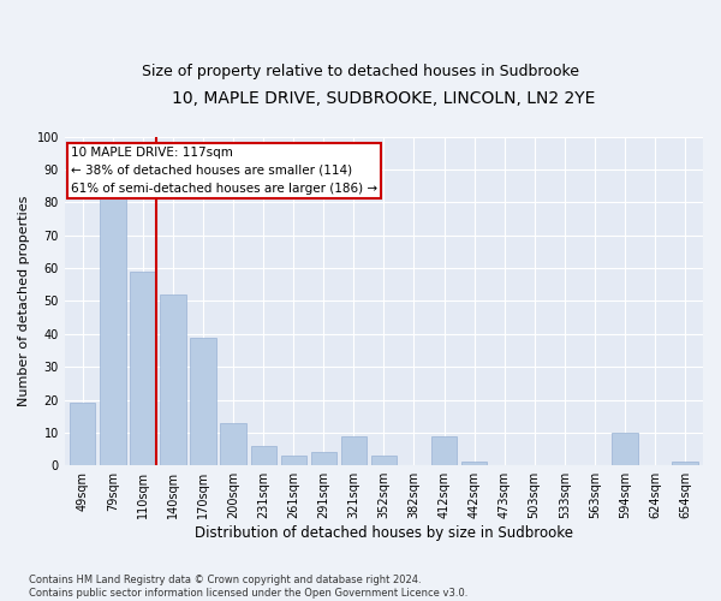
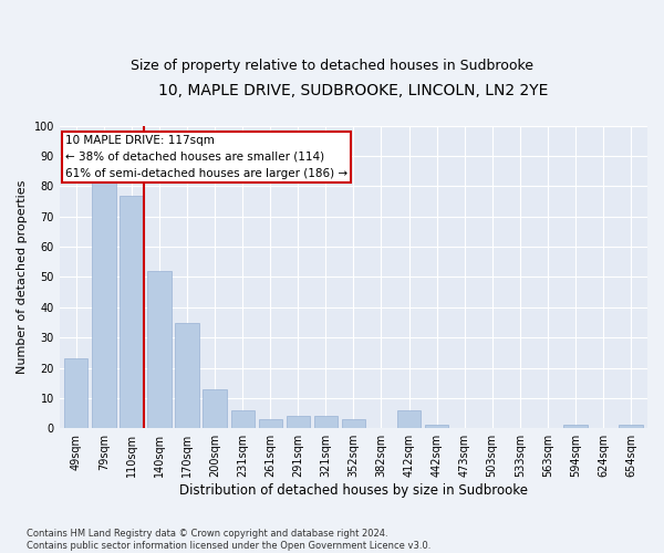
49sqm: 19 -> 23
110sqm: 59 -> 77
170sqm: 39 -> 35
321sqm: 9 -> 4
412sqm: 9 -> 6
594sqm: 10 -> 1
